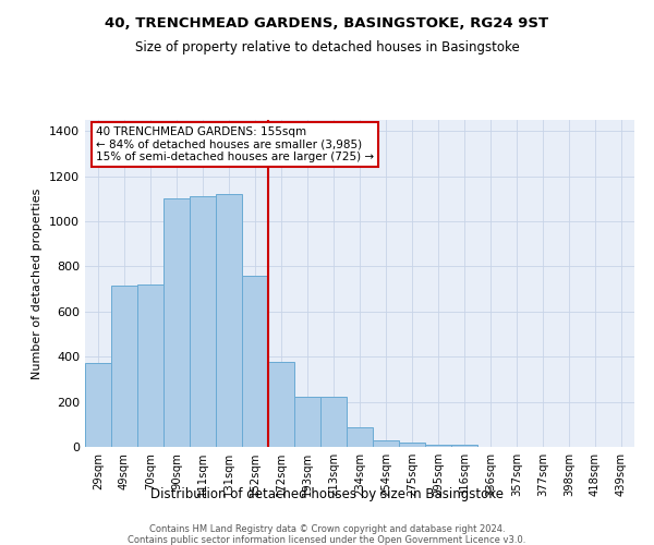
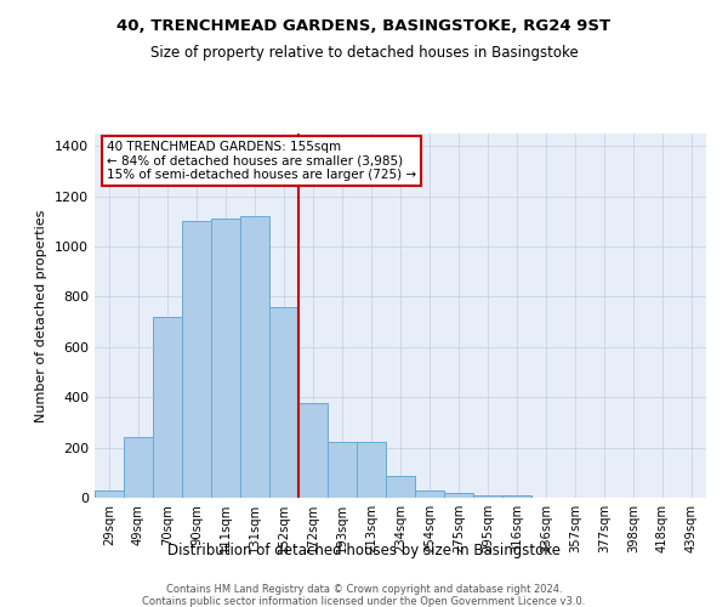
29sqm: 370 -> 30
49sqm: 715 -> 240
